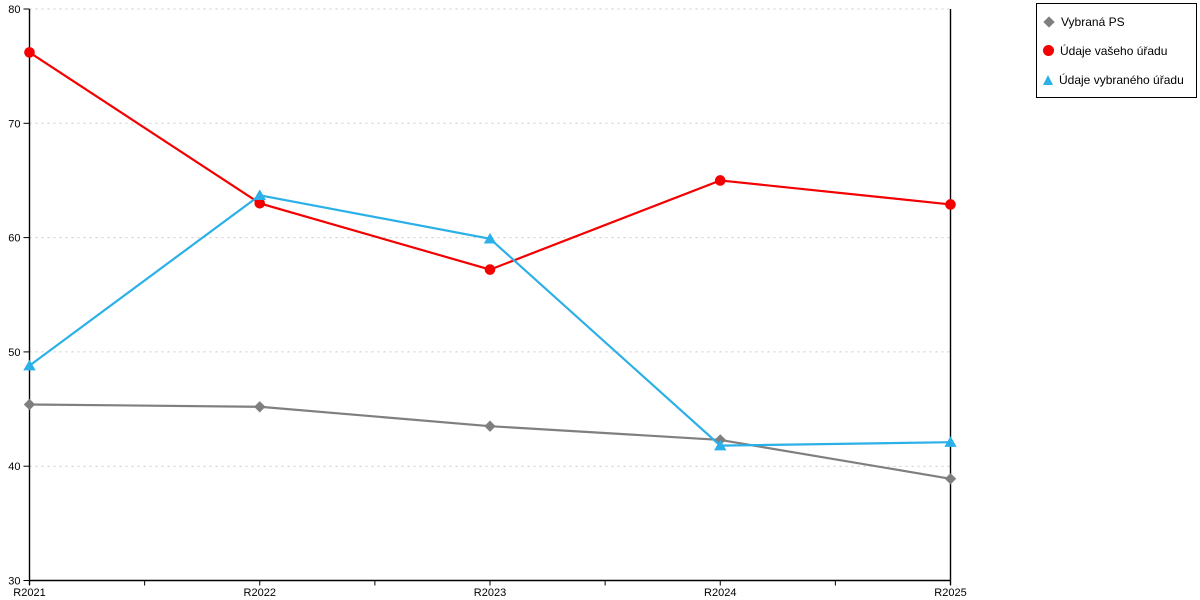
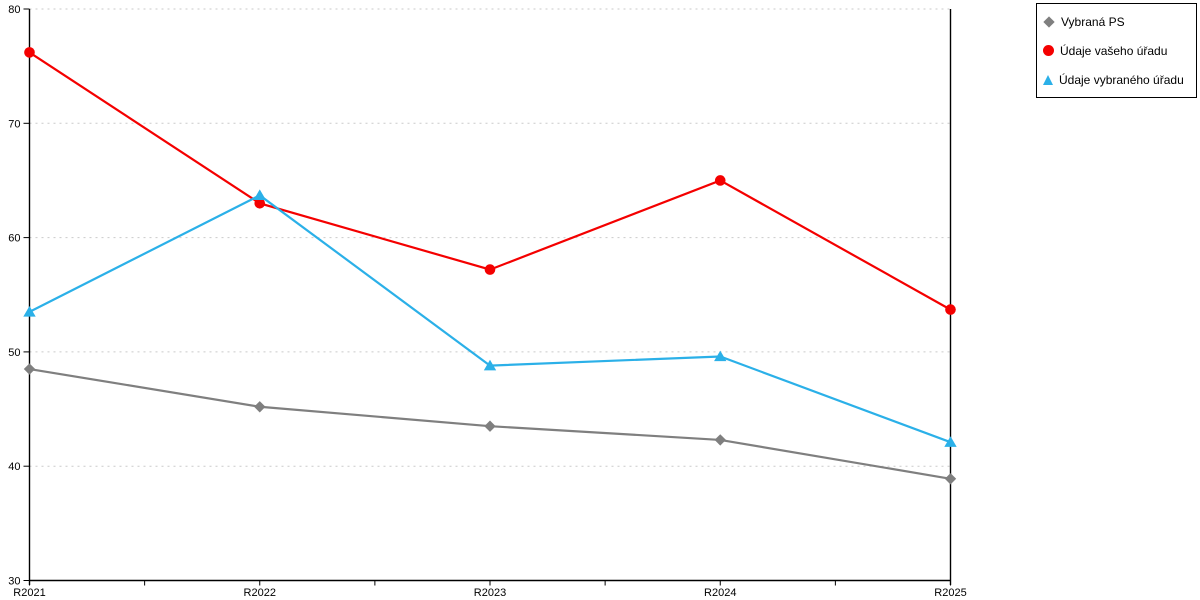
Vybraná PS/R2021: 45.4 -> 48.5
Údaje vybraného úřadu/R2021: 48.8 -> 53.5
Údaje vybraného úřadu/R2023: 59.9 -> 48.8
Údaje vybraného úřadu/R2024: 41.8 -> 49.6
Údaje vašeho úřadu/R2025: 62.9 -> 53.7
